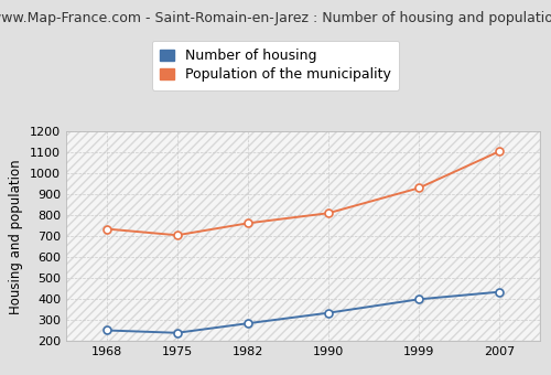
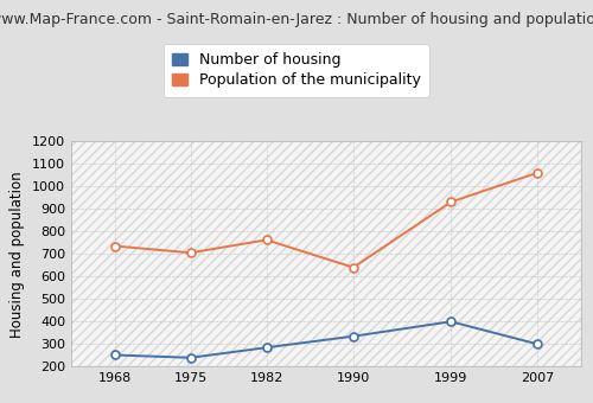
Population of the municipality/1990: 810 -> 640
Number of housing/2007: 440 -> 300
Population of the municipality/2007: 1100 -> 1060
